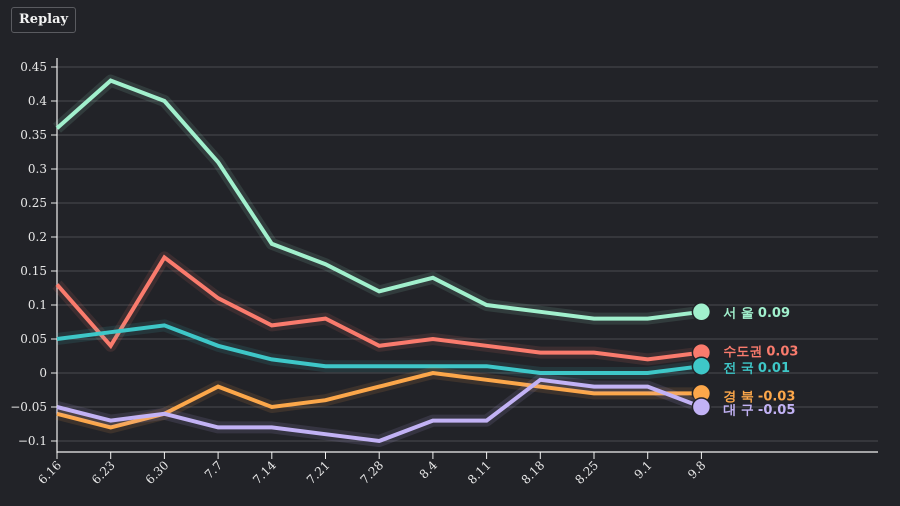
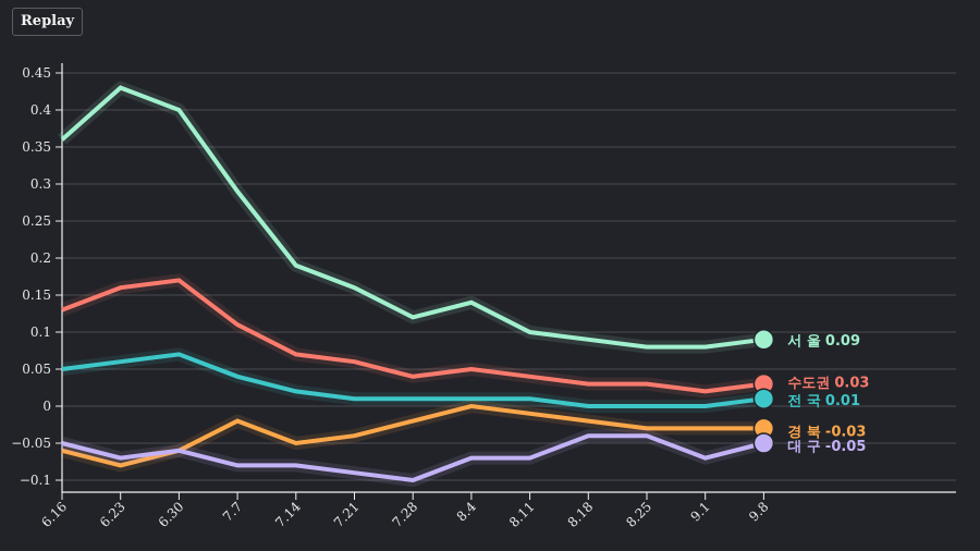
수도권/6.23: 0.04 -> 0.16
서 울/7.7: 0.31 -> 0.29
수도권/7.21: 0.08 -> 0.06
대 구/8.18: -0.01 -> -0.04
대 구/8.25: -0.02 -> -0.04
대 구/9.1: -0.02 -> -0.07
